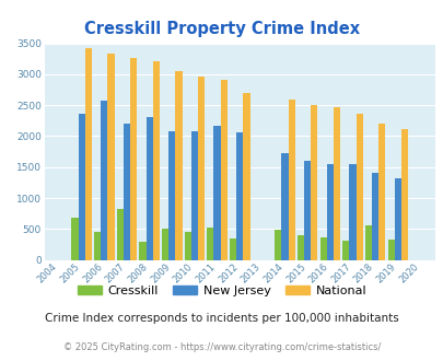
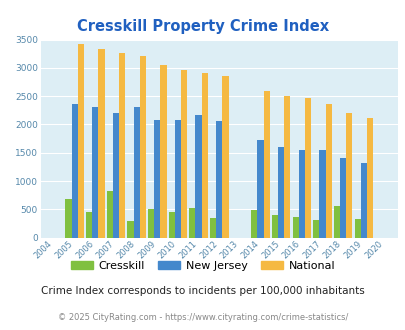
New Jersey/2006: 2580 -> 2300
National/2012: 2700 -> 2860
